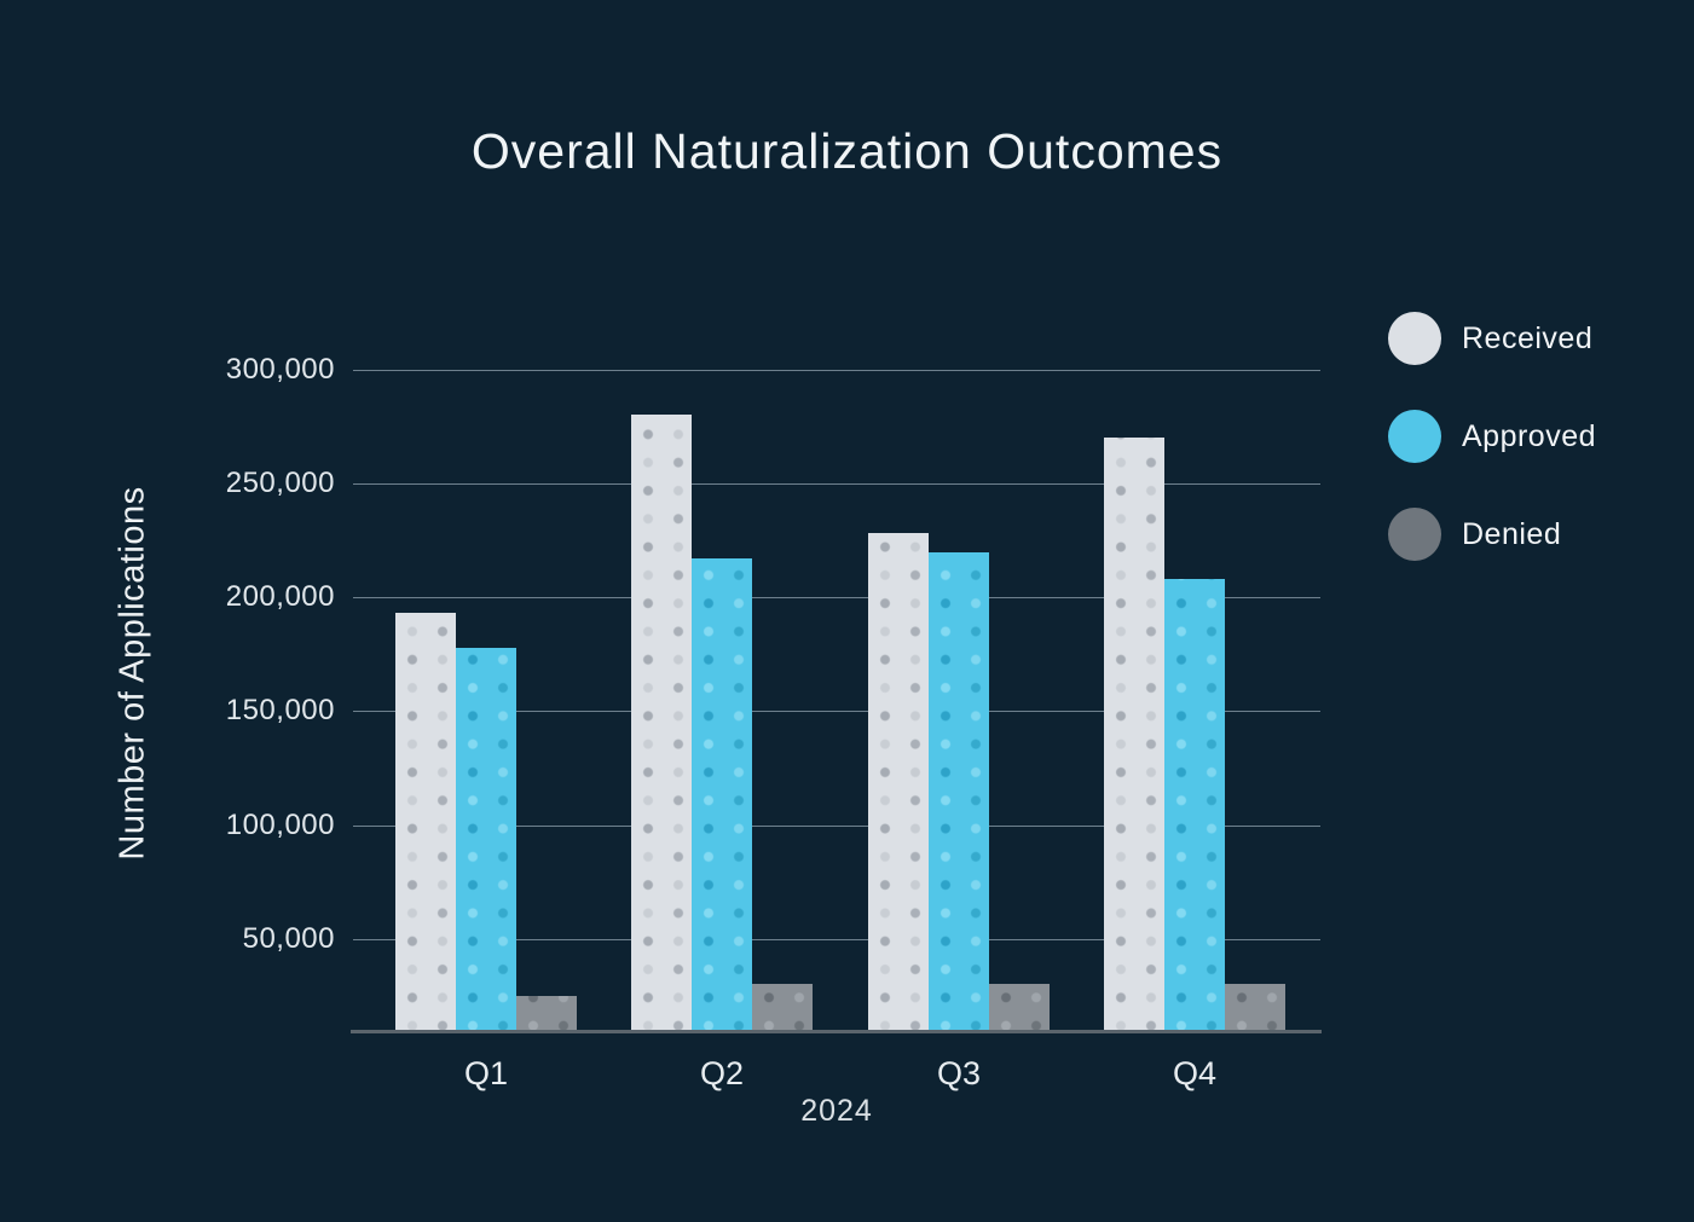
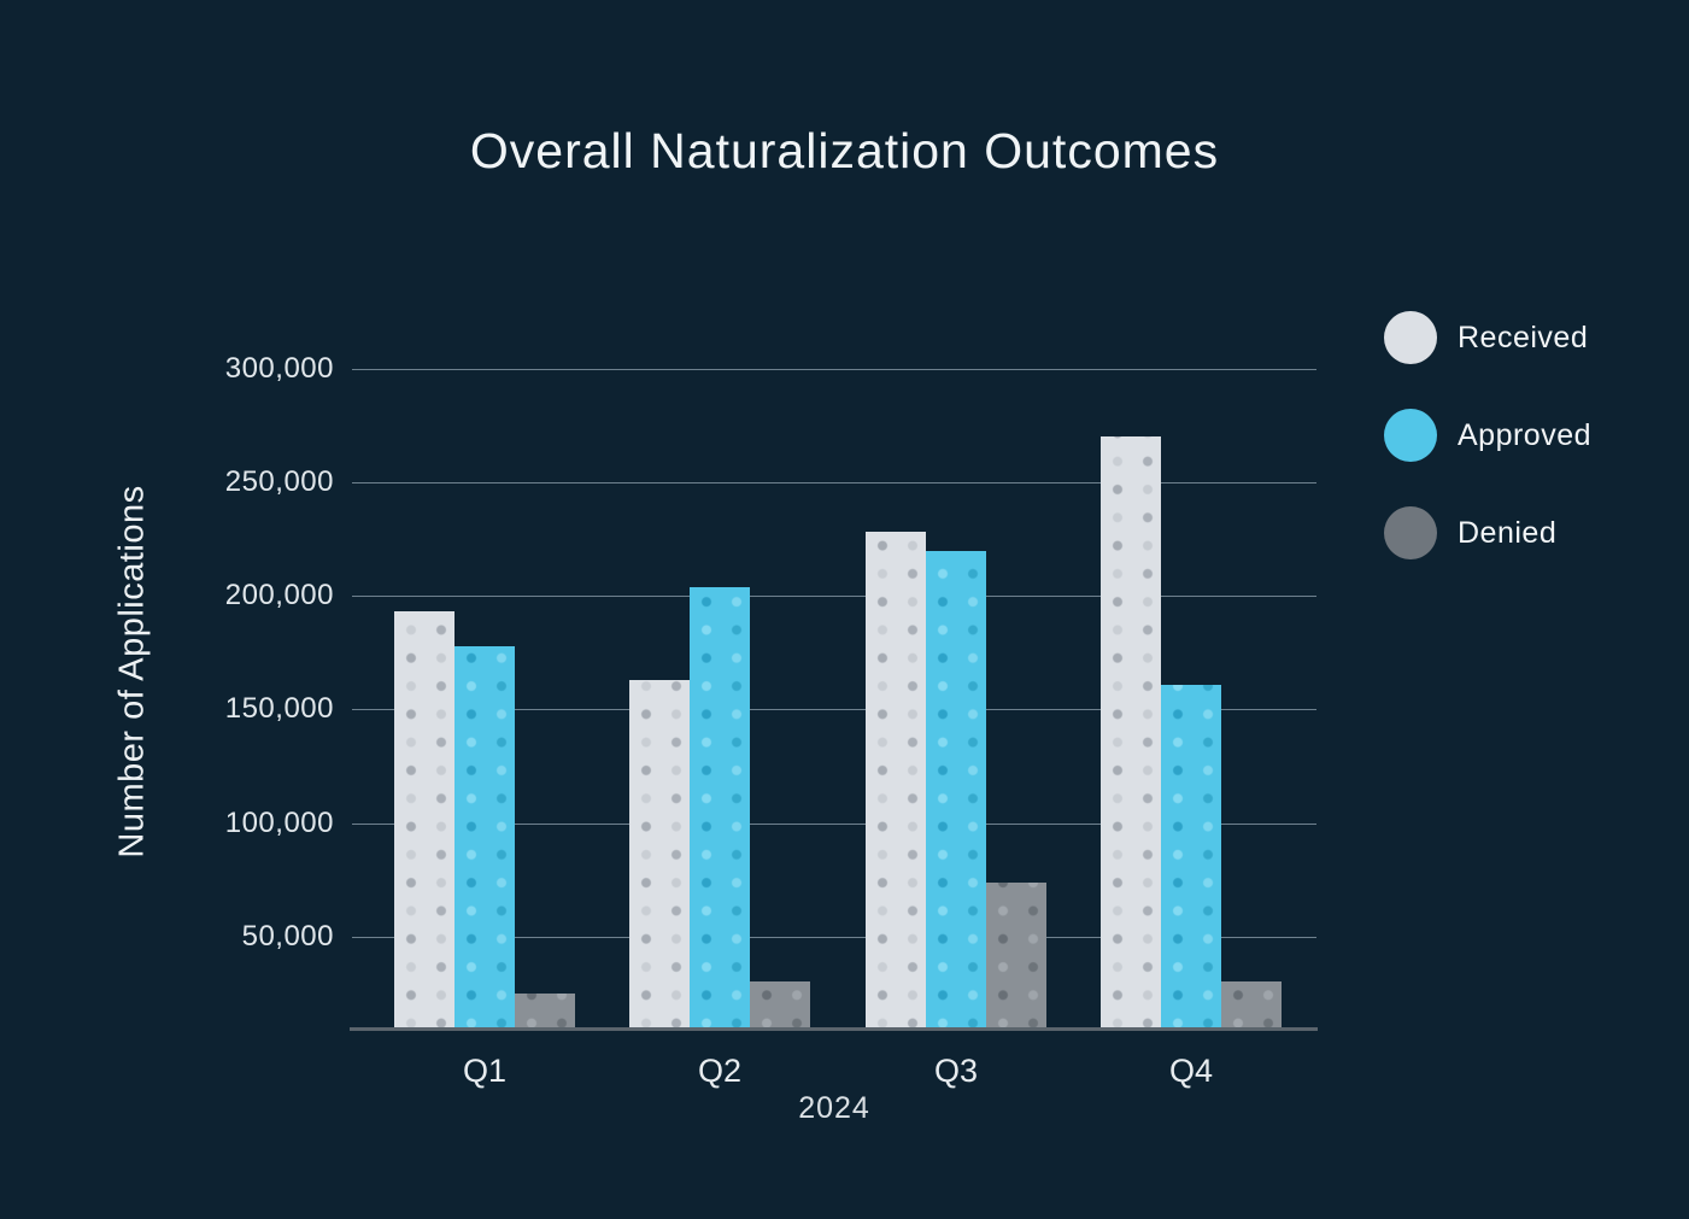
Received/Q2: 280000 -> 163000
Approved/Q2: 217000 -> 204000
Denied/Q3: 30000 -> 74000
Approved/Q4: 208000 -> 161000
